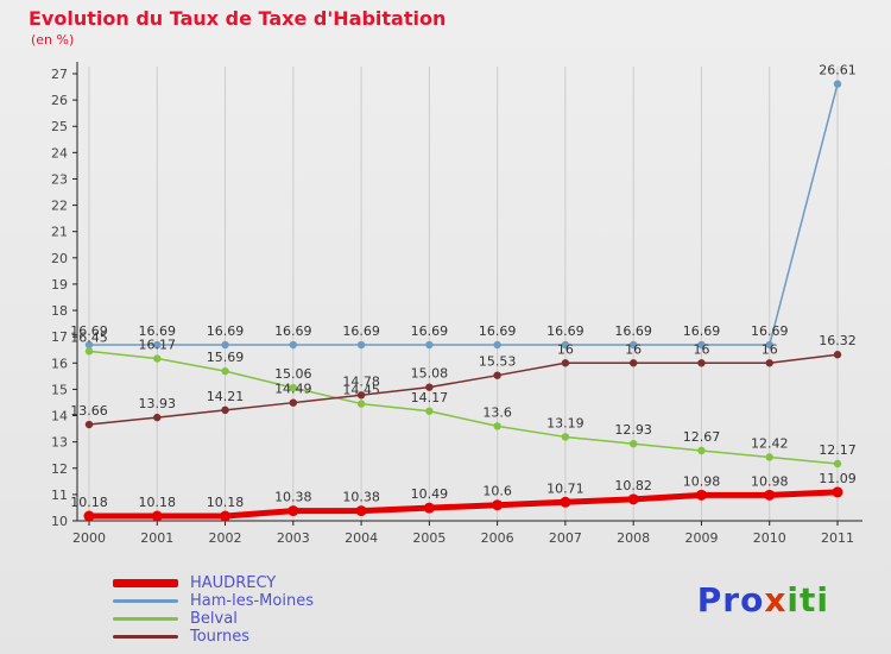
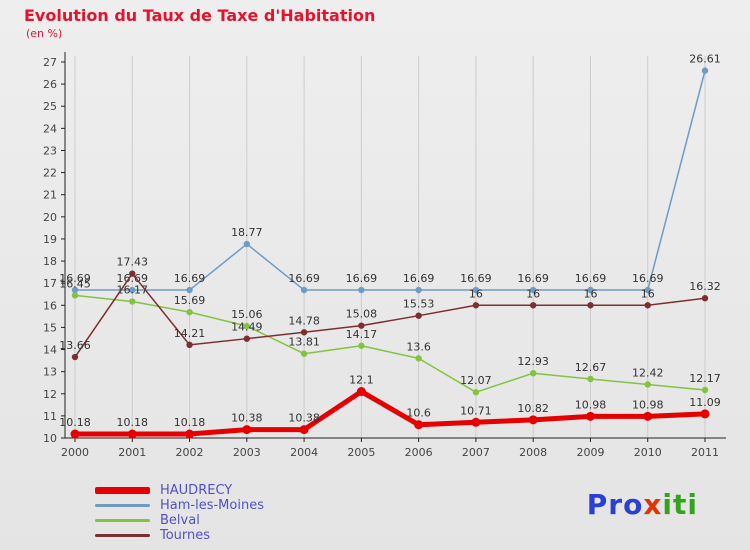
Tournes/2001: 13.93 -> 17.43
Ham-les-Moines/2003: 16.69 -> 18.77
Belval/2004: 14.45 -> 13.81
HAUDRECY/2005: 10.49 -> 12.1
Belval/2007: 13.19 -> 12.07
